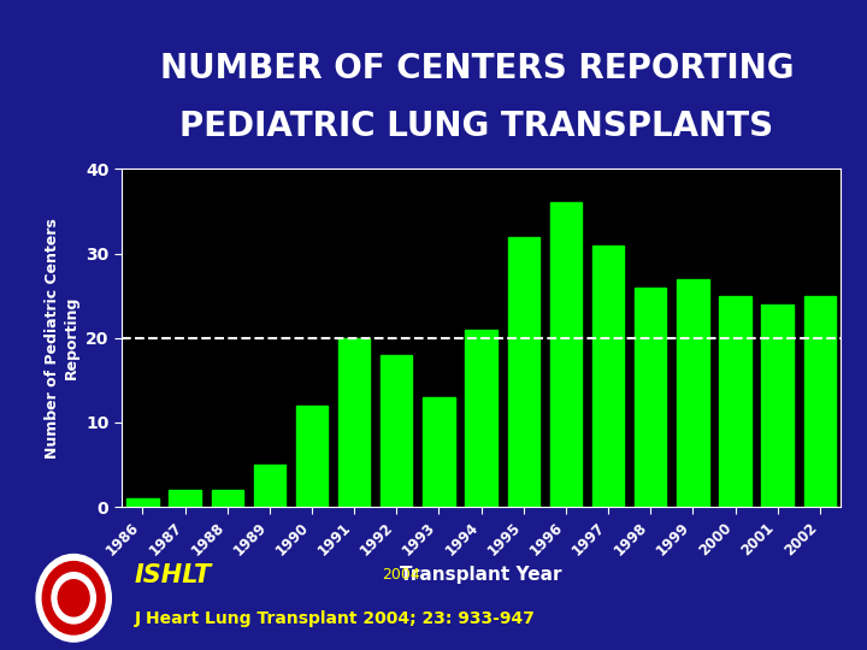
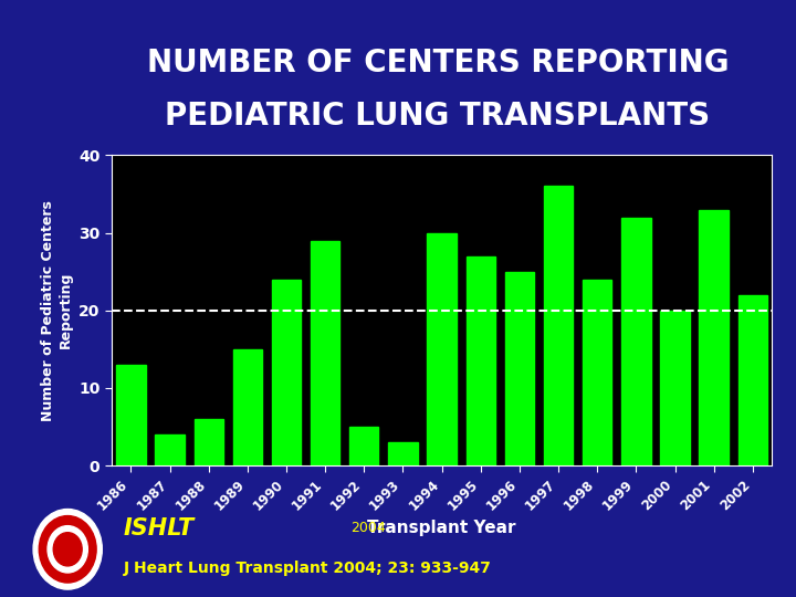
1986: 1 -> 13
1987: 2 -> 4
1988: 2 -> 6
1989: 5 -> 15
1990: 12 -> 24
1991: 20 -> 29
1992: 18 -> 5
1993: 13 -> 3
1994: 21 -> 30
1995: 32 -> 27
1996: 36 -> 25
1997: 31 -> 36
1998: 26 -> 24
1999: 27 -> 32
2000: 25 -> 20
2001: 24 -> 33
2002: 25 -> 22
